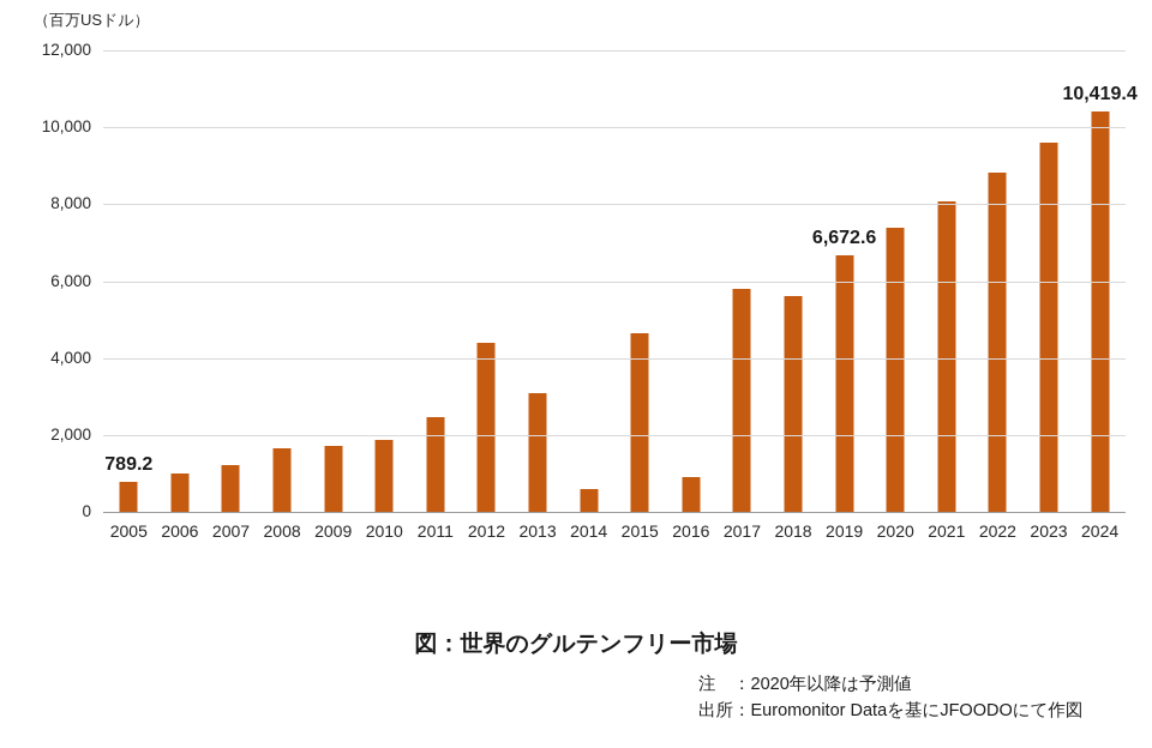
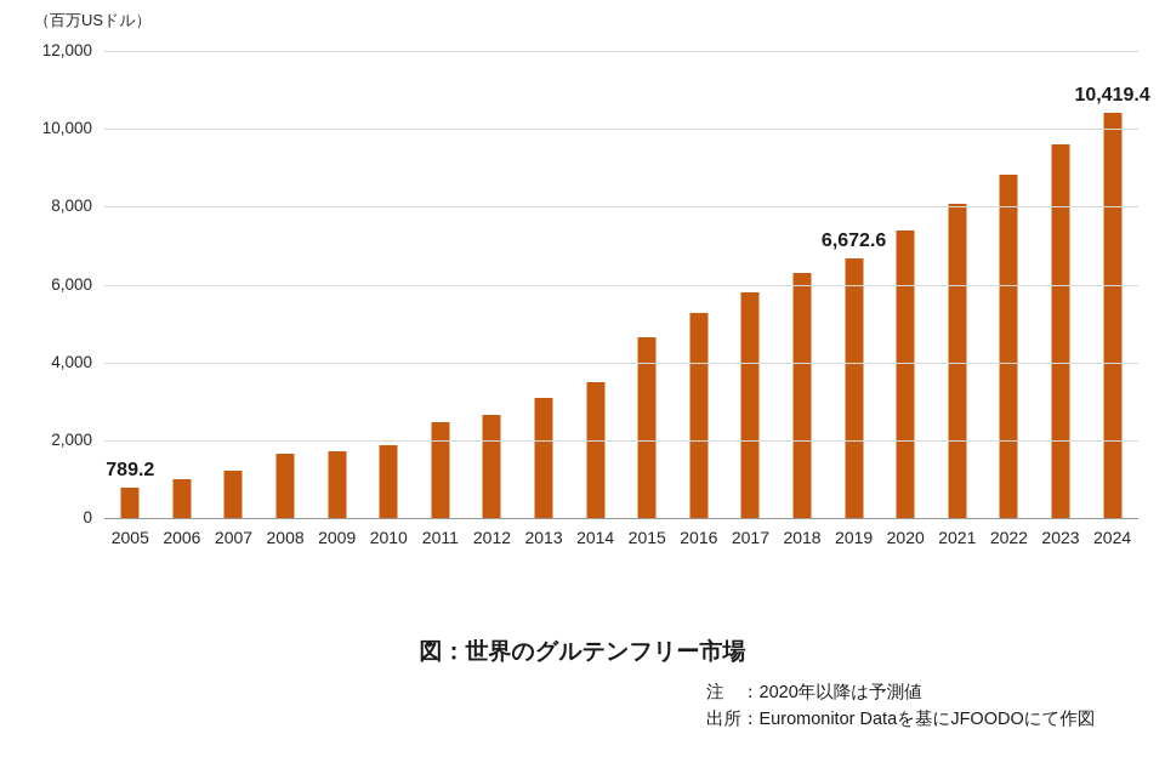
2012: 4400 -> 2600
2014: 600 -> 3500
2016: 900 -> 5300
2018: 5600 -> 6300
